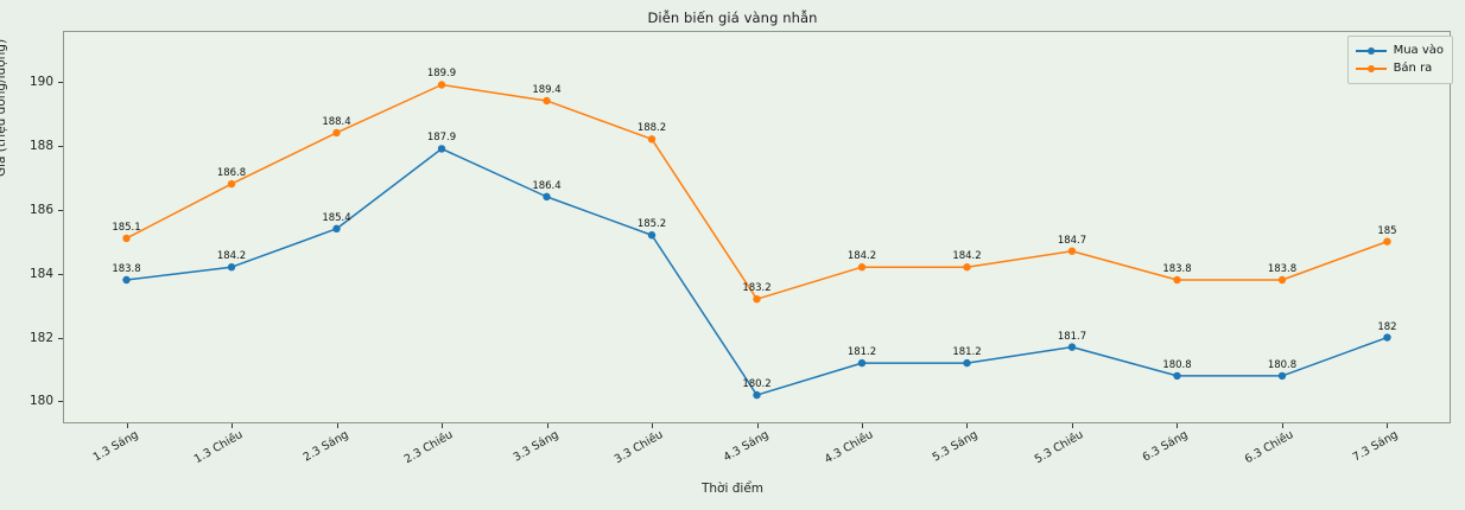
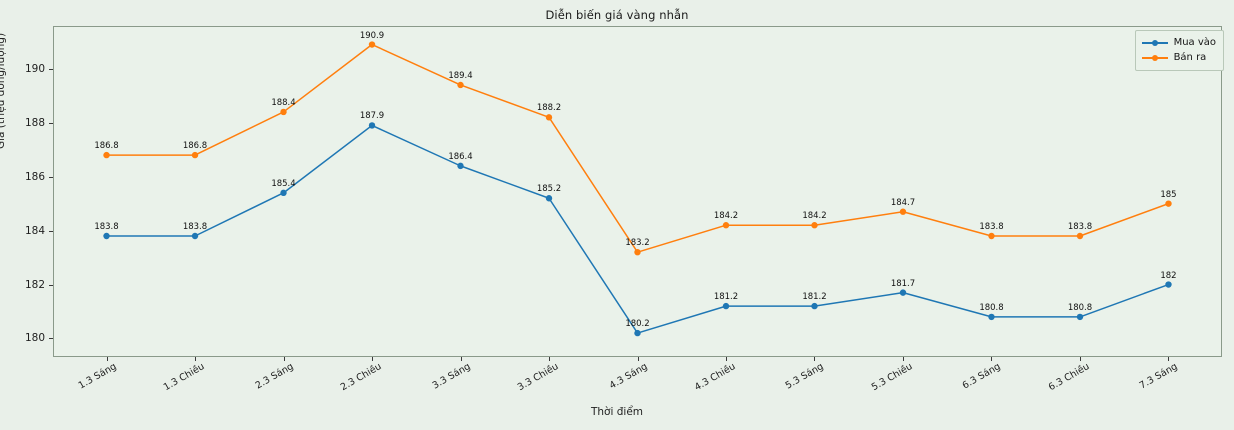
Bán ra/1.3 Sáng: 185.1 -> 186.8
Mua vào/1.3 Chiều: 184.2 -> 183.8
Bán ra/2.3 Chiều: 189.9 -> 190.9
